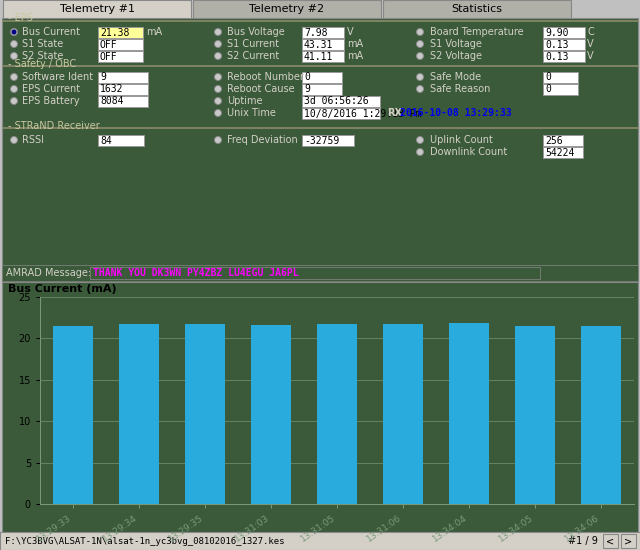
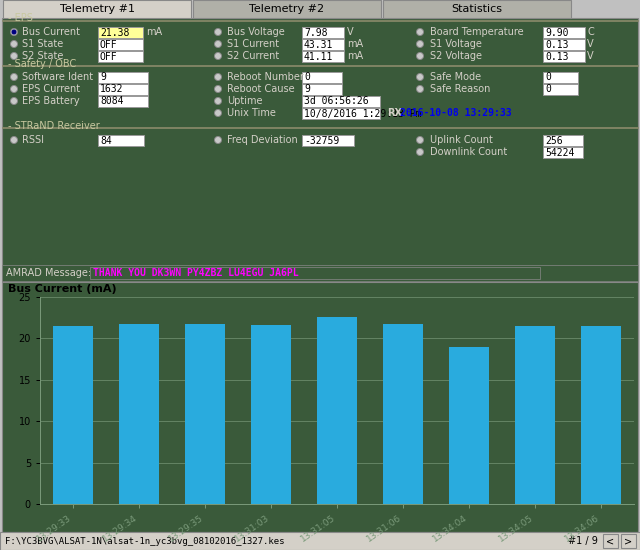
13:31:05: 21.7 -> 22.6
13:34:04: 21.9 -> 19.0
